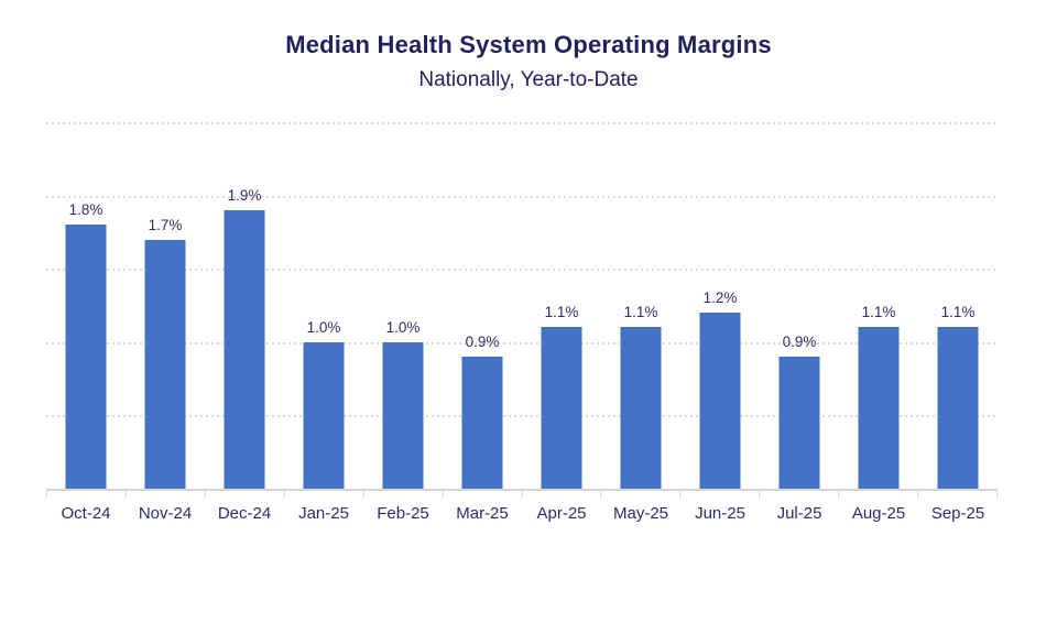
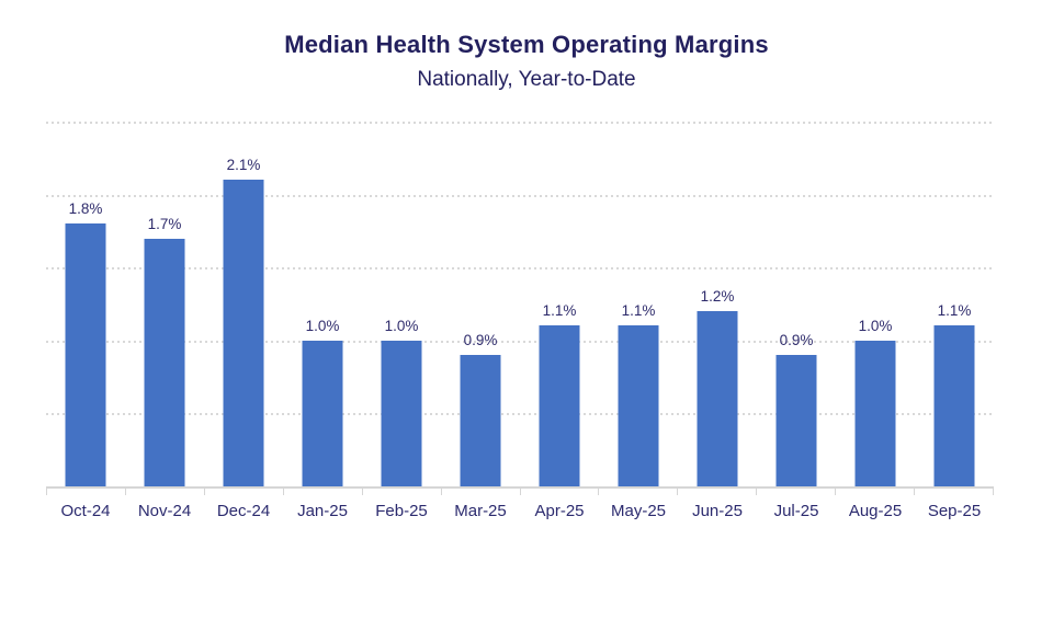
Dec-24: 1.9% -> 2.1%
Aug-25: 1.1% -> 1.0%
